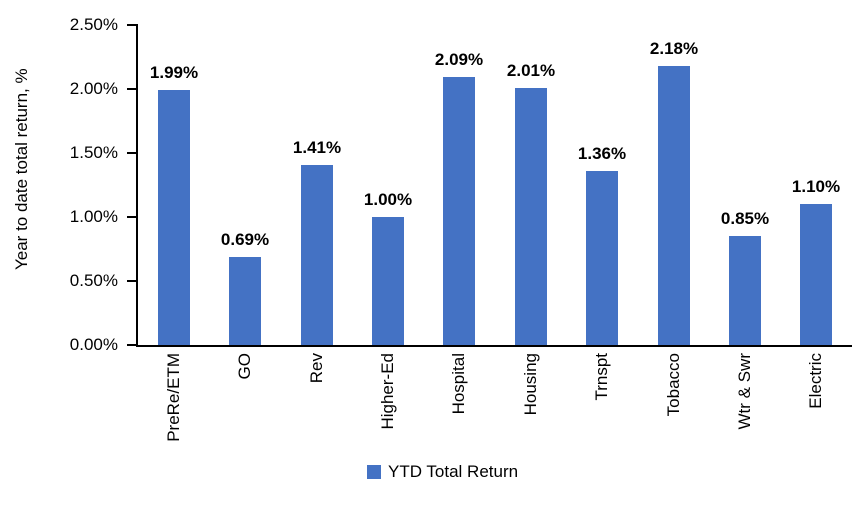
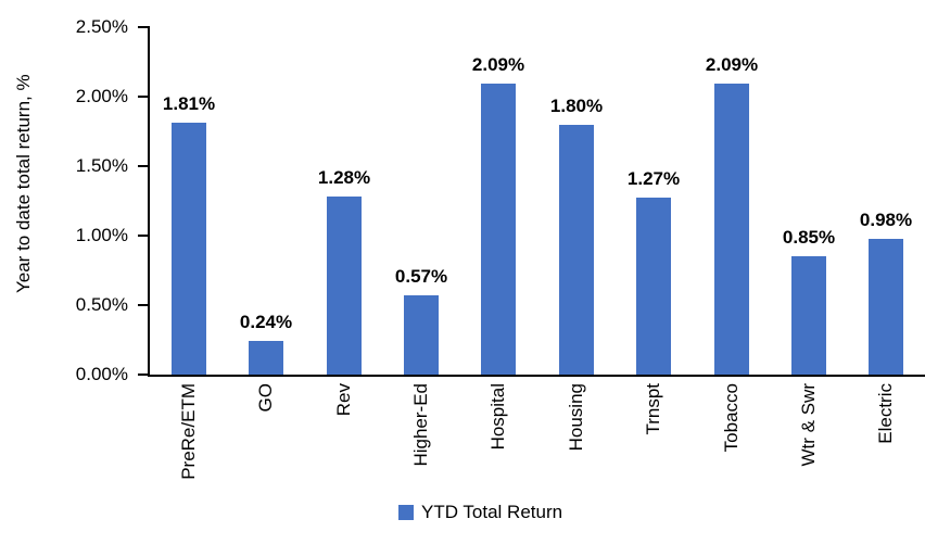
PreRe/ETM: 1.99% -> 1.81%
GO: 0.69% -> 0.24%
Rev: 1.41% -> 1.28%
Higher-Ed: 1.00% -> 0.57%
Housing: 2.01% -> 1.80%
Trnspt: 1.36% -> 1.27%
Tobacco: 2.18% -> 2.09%
Electric: 1.10% -> 0.98%
